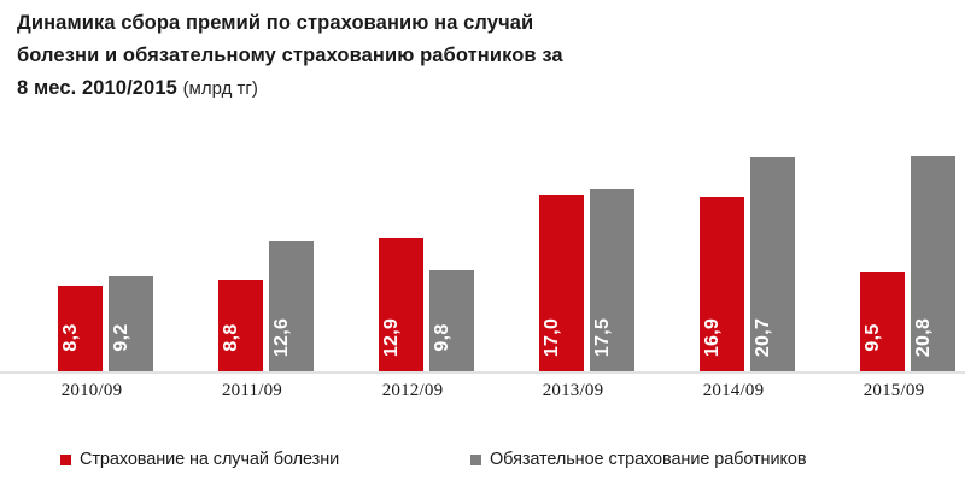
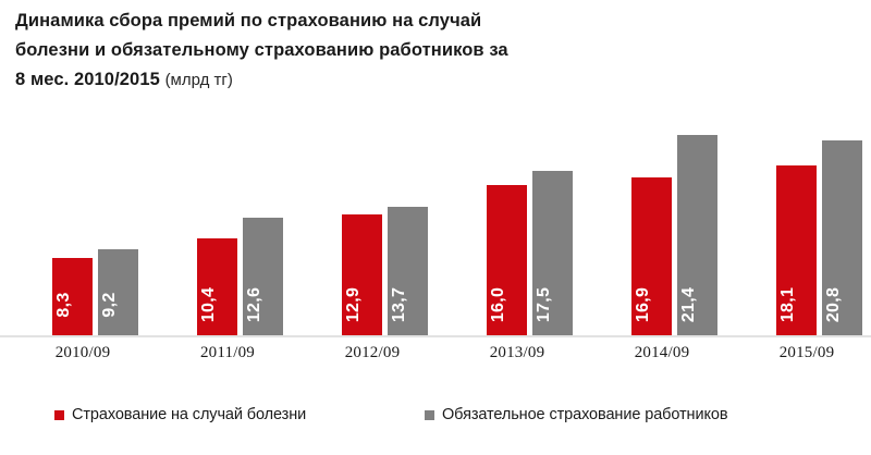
Страхование на случай болезни/2011/09: 8,8 -> 10,4
Обязательное страхование работников/2012/09: 9,8 -> 13,7
Страхование на случай болезни/2013/09: 17,0 -> 16,0
Обязательное страхование работников/2014/09: 20,7 -> 21,4
Страхование на случай болезни/2015/09: 9,5 -> 18,1
